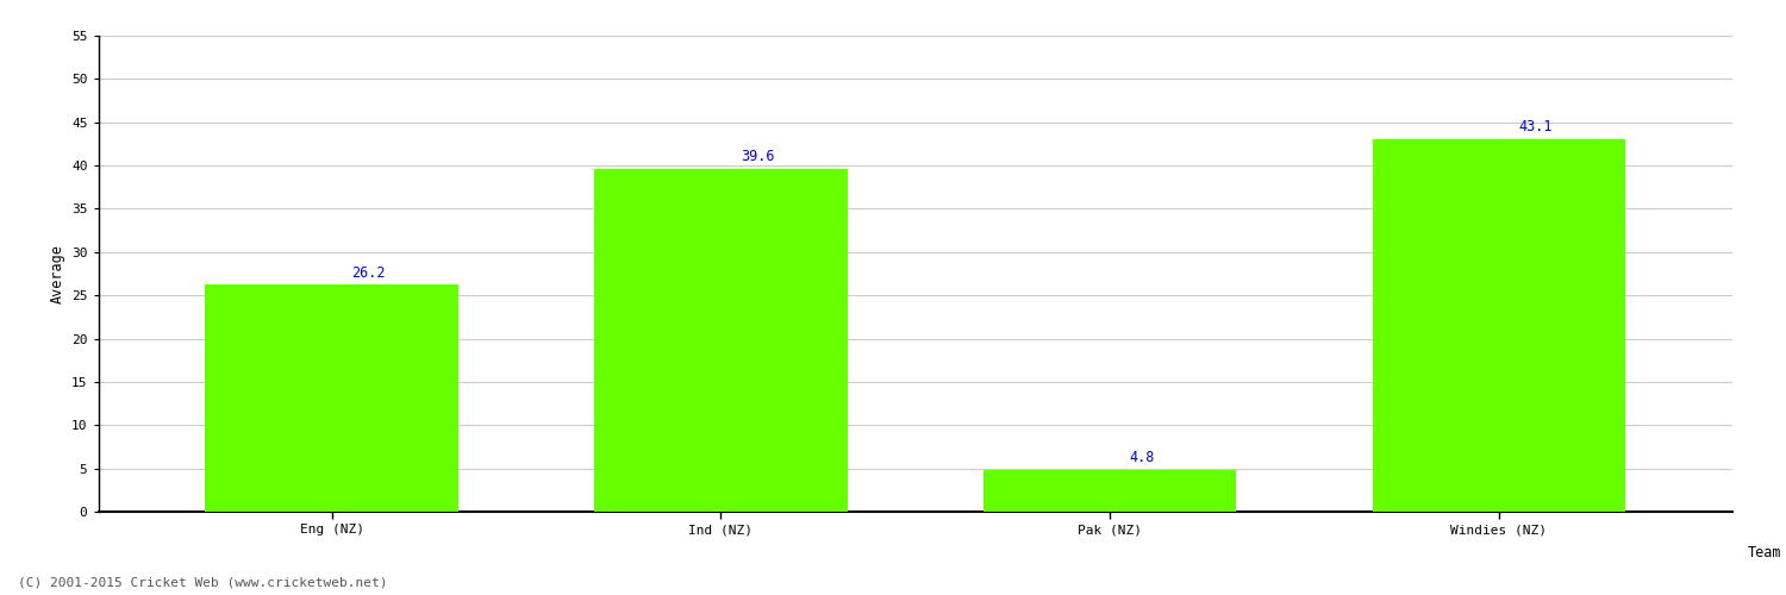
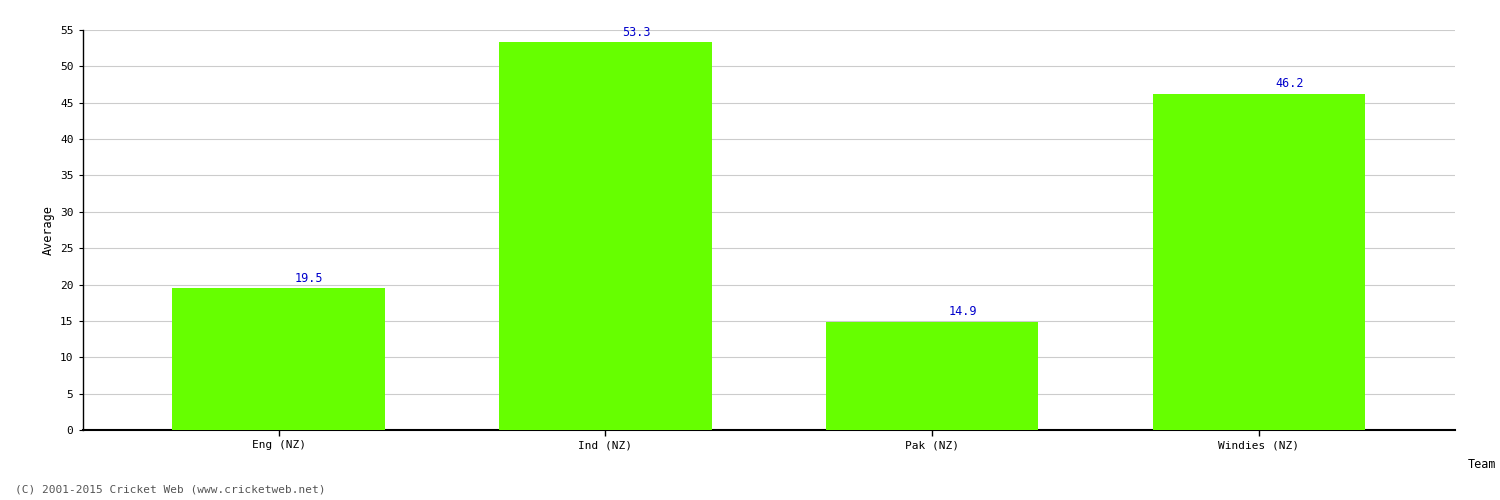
Eng (NZ): 26.2 -> 19.5
Ind (NZ): 39.6 -> 53.3
Pak (NZ): 4.8 -> 14.9
Windies (NZ): 43.1 -> 46.2
